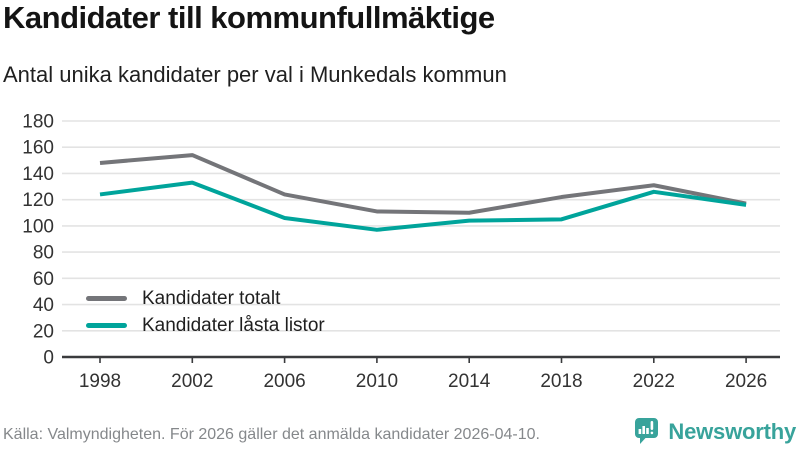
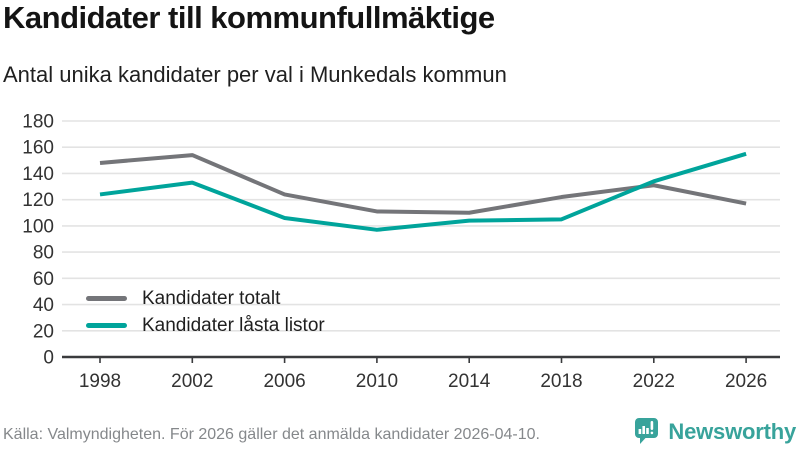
Kandidater låsta listor/2022: 126 -> 134
Kandidater låsta listor/2026: 116 -> 155
